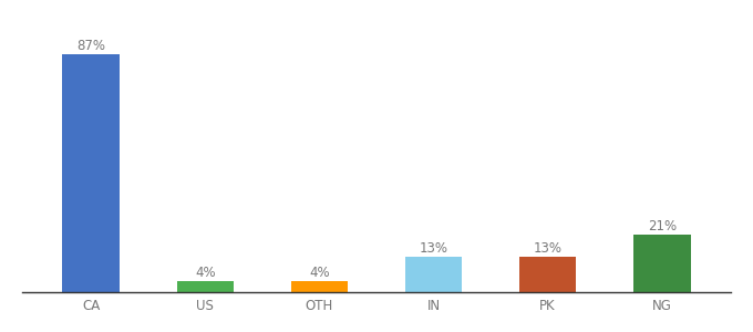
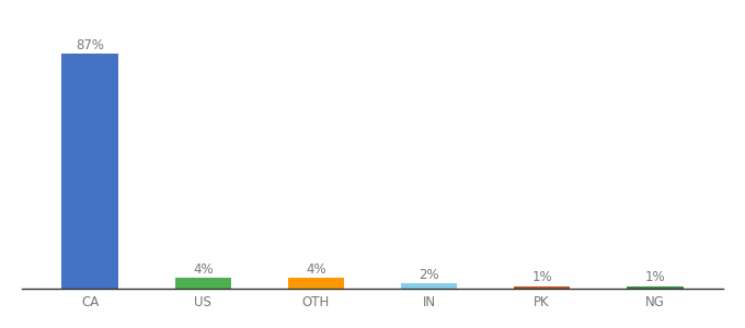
IN: 13% -> 2%
PK: 13% -> 1%
NG: 21% -> 1%
